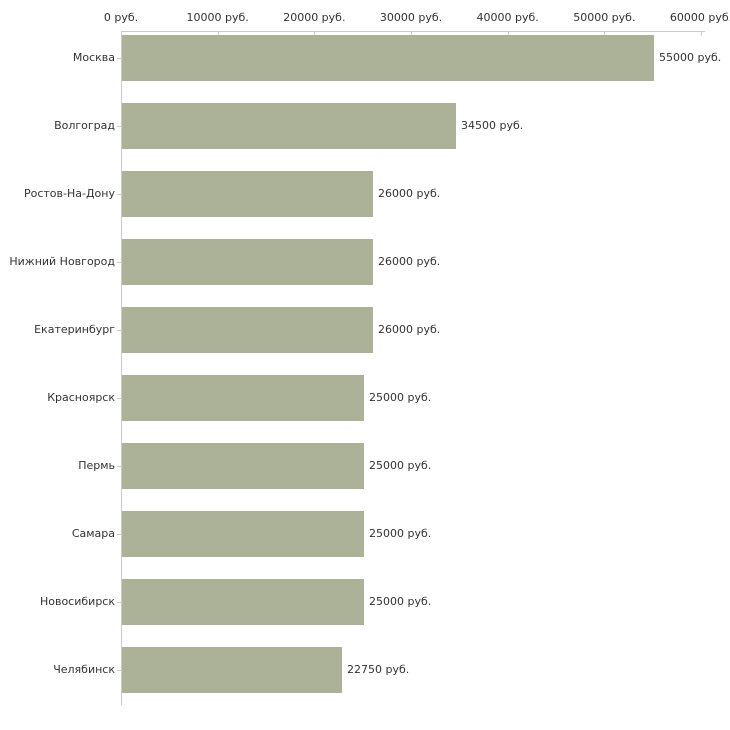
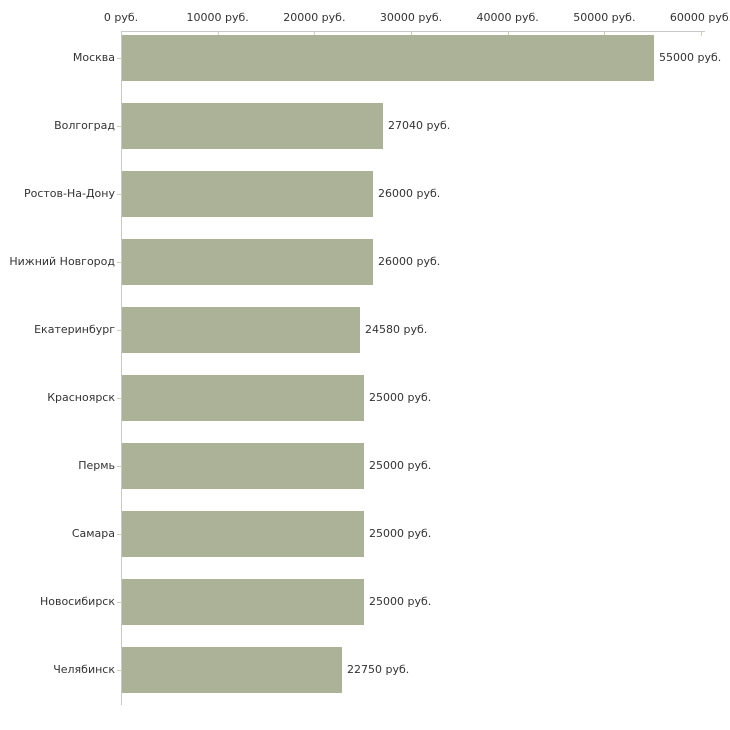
Волгоград: 34500 -> 27040
Екатеринбург: 26000 -> 24580
